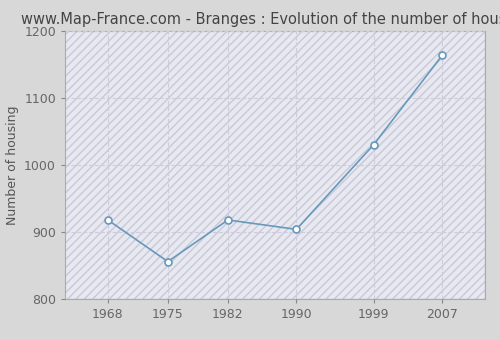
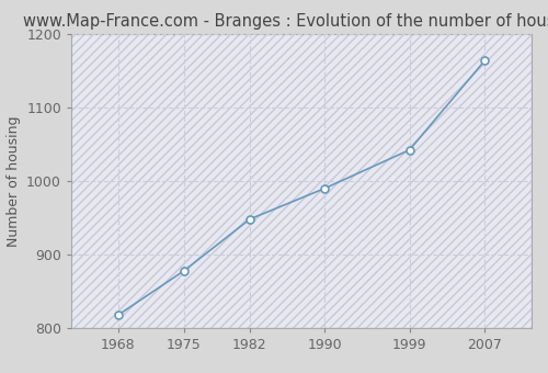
1968: 918 -> 818
1975: 856 -> 878
1982: 918 -> 948
1990: 904 -> 990
1999: 1030 -> 1042
